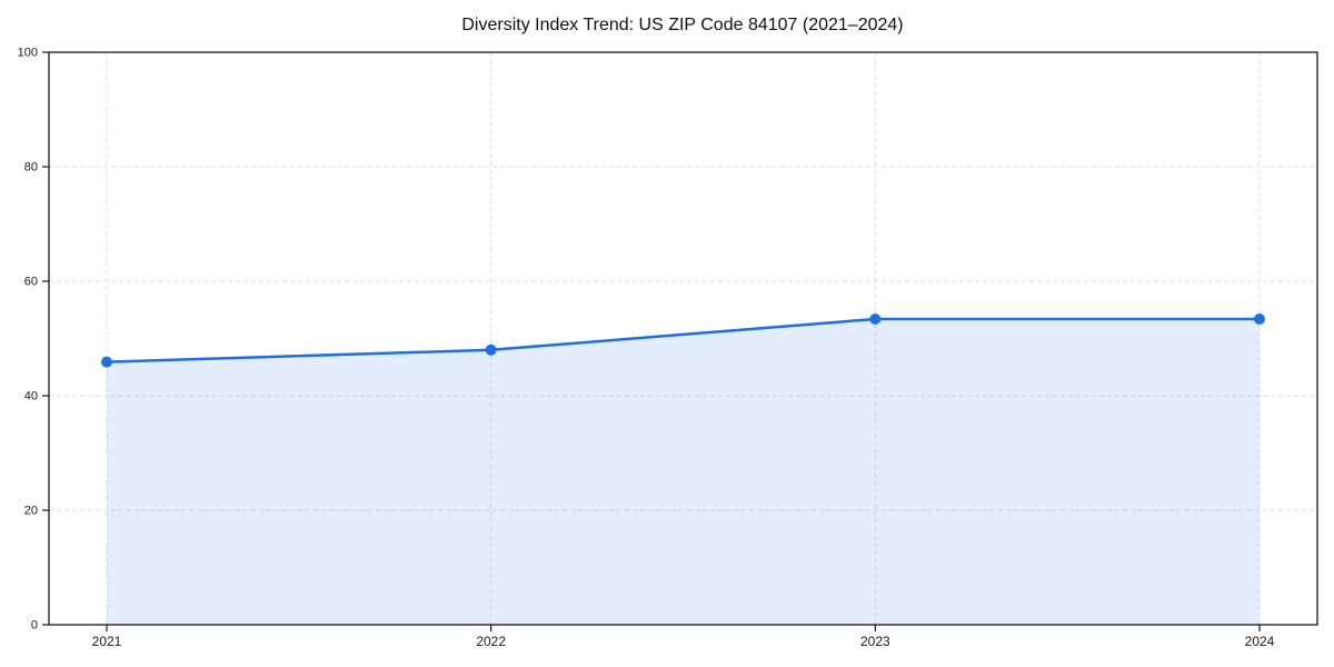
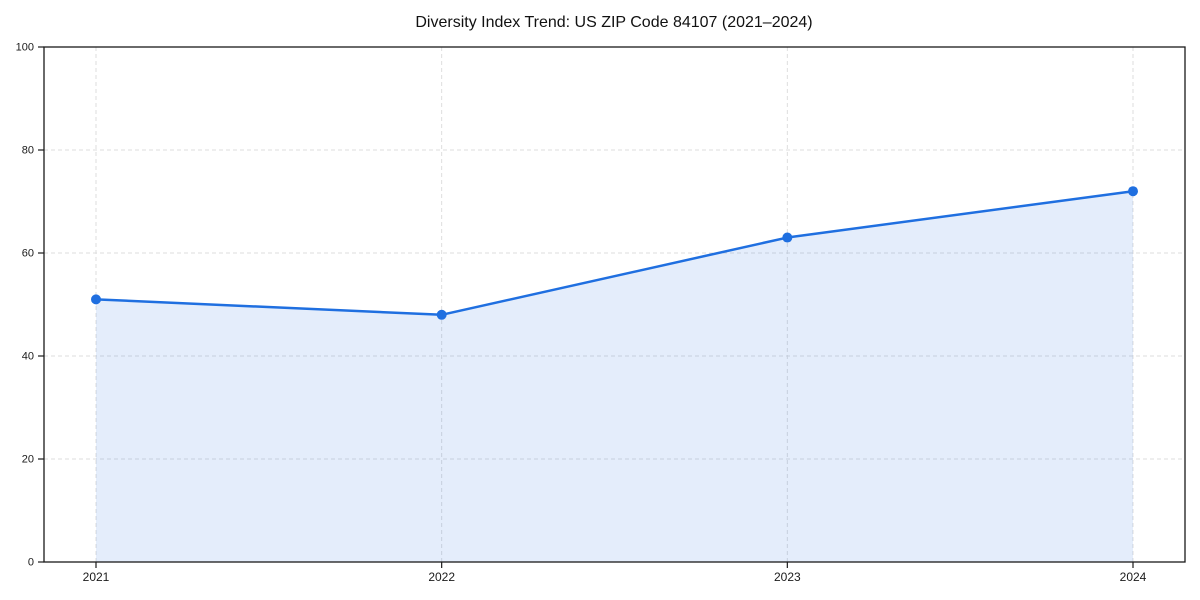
2021: 46 -> 51
2023: 53 -> 63
2024: 53 -> 72
